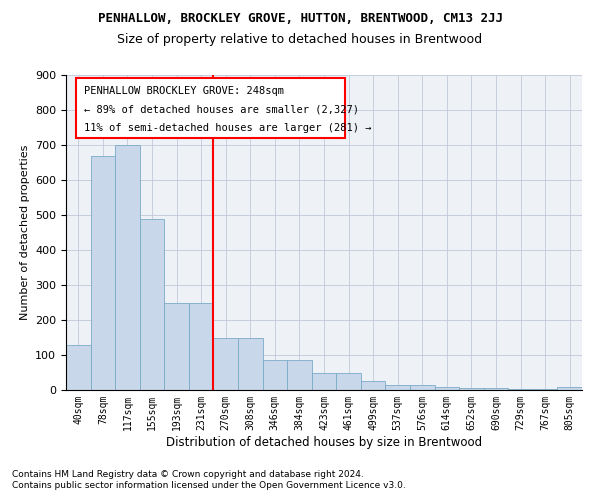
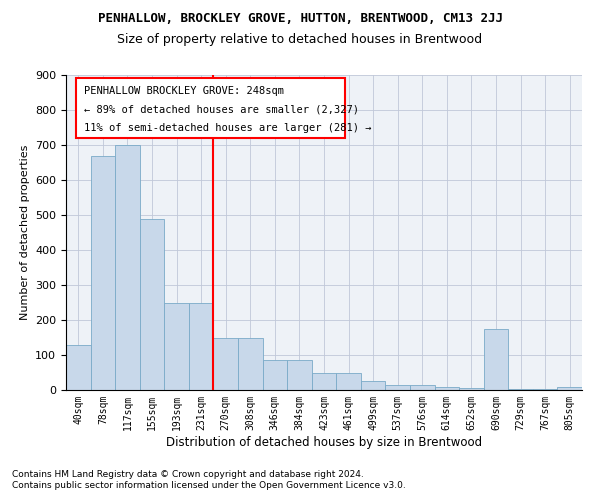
690sqm: 5 -> 175
